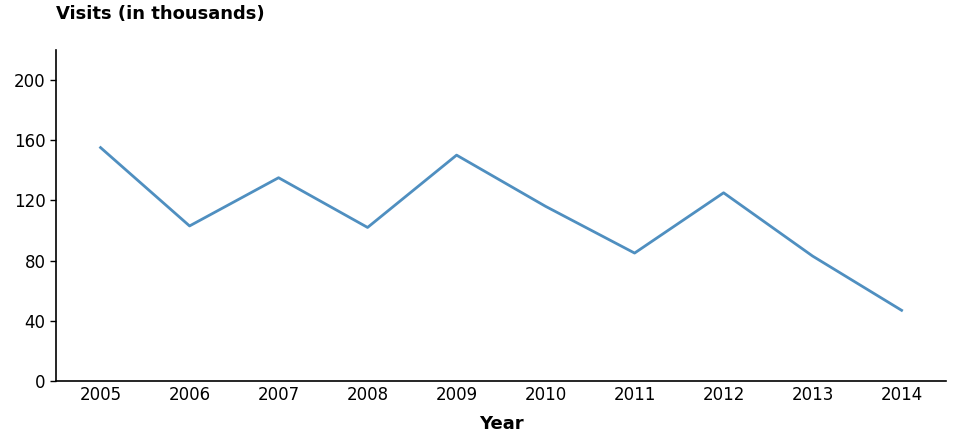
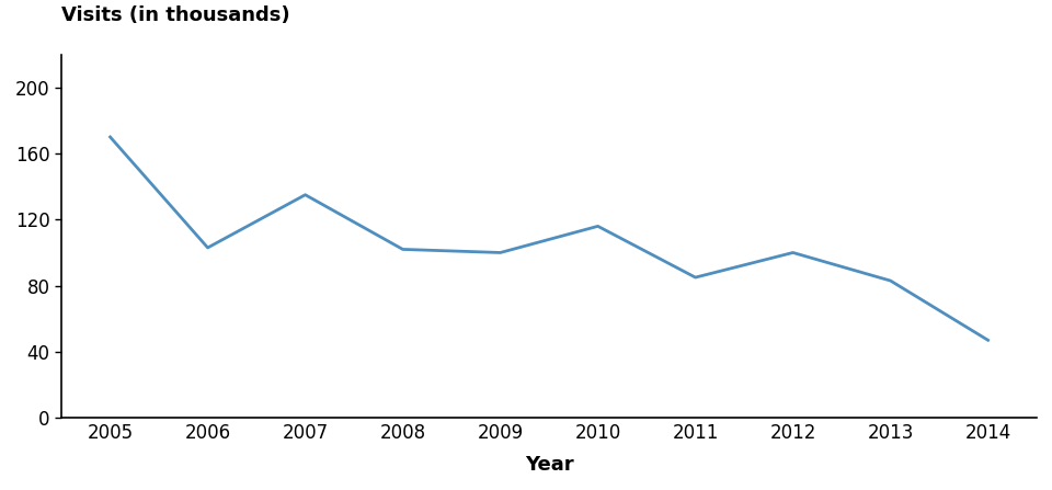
2005: 155 -> 170
2009: 150 -> 100
2012: 125 -> 100
